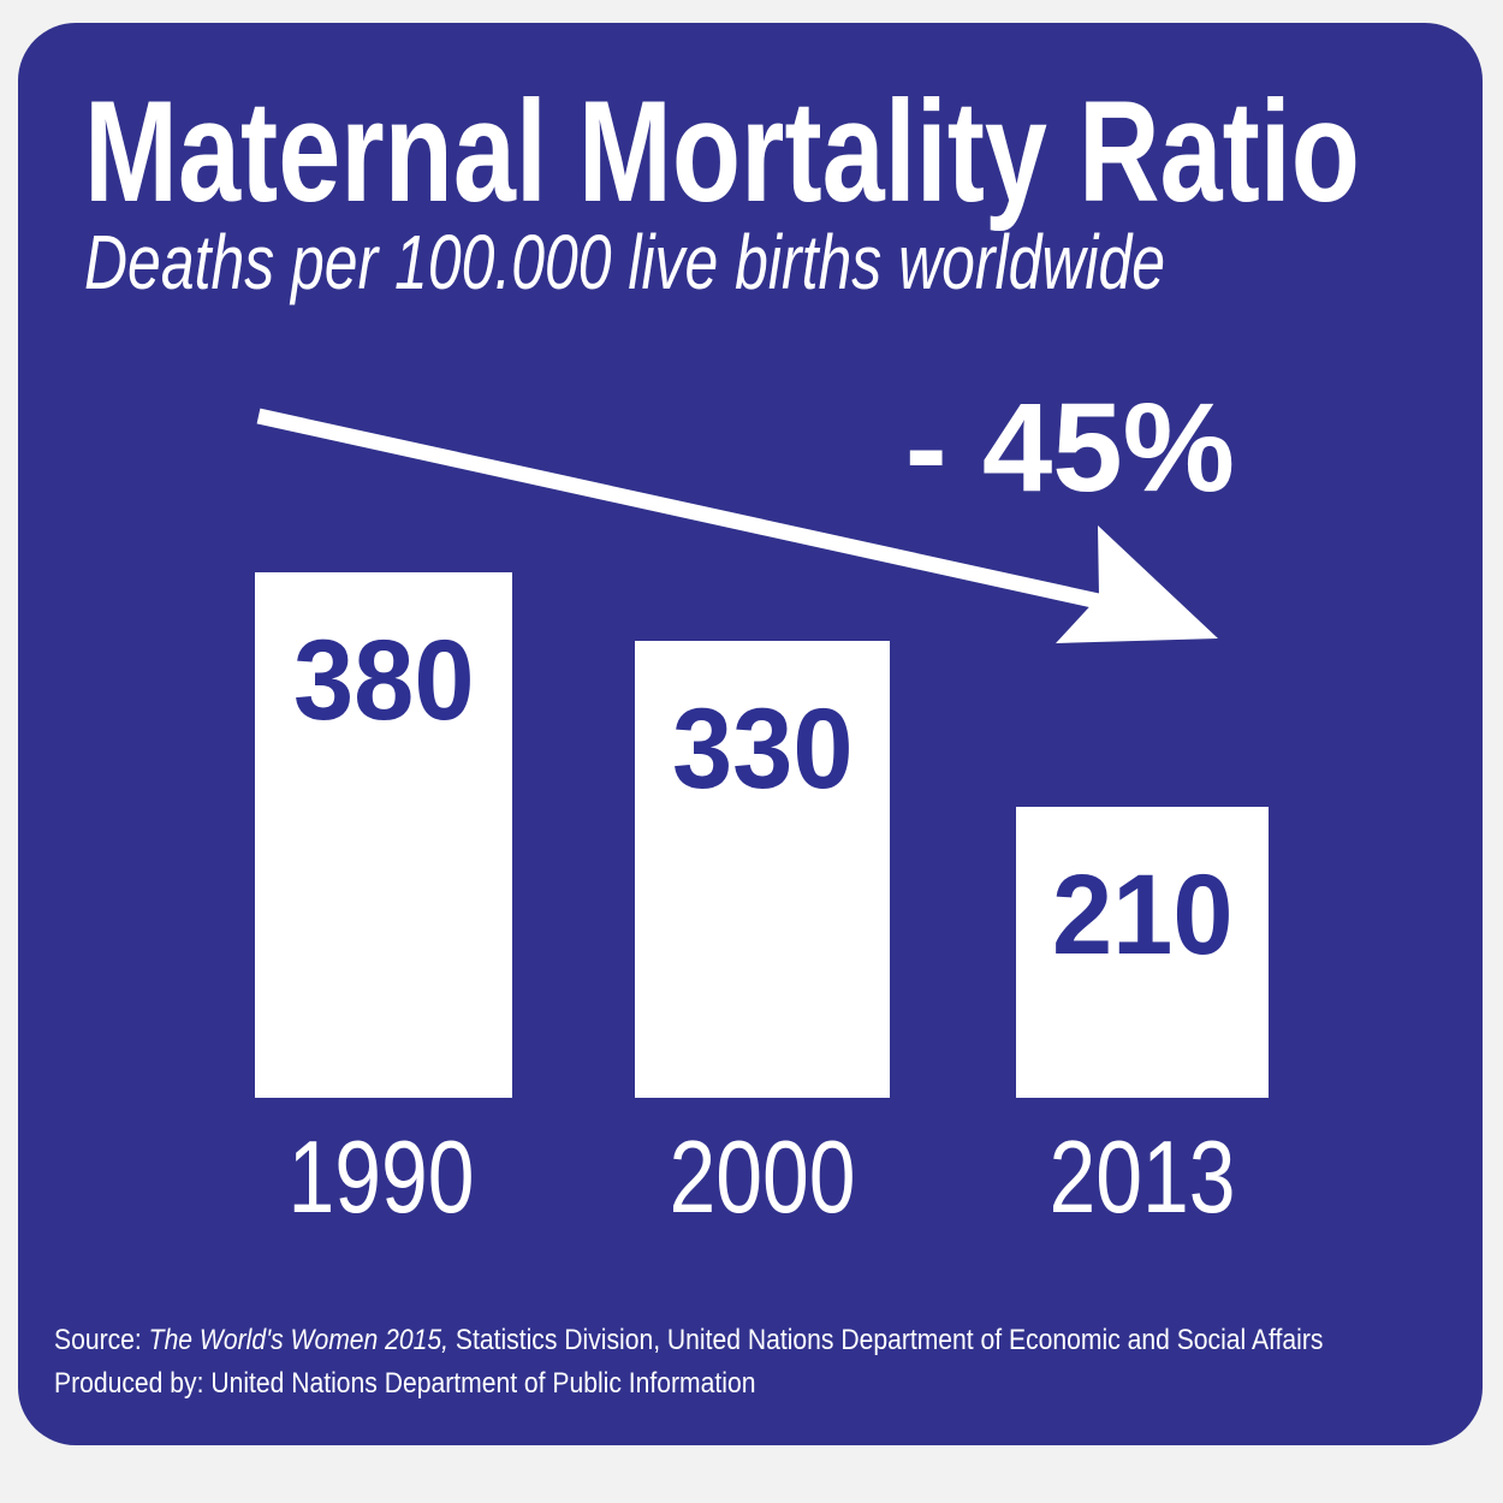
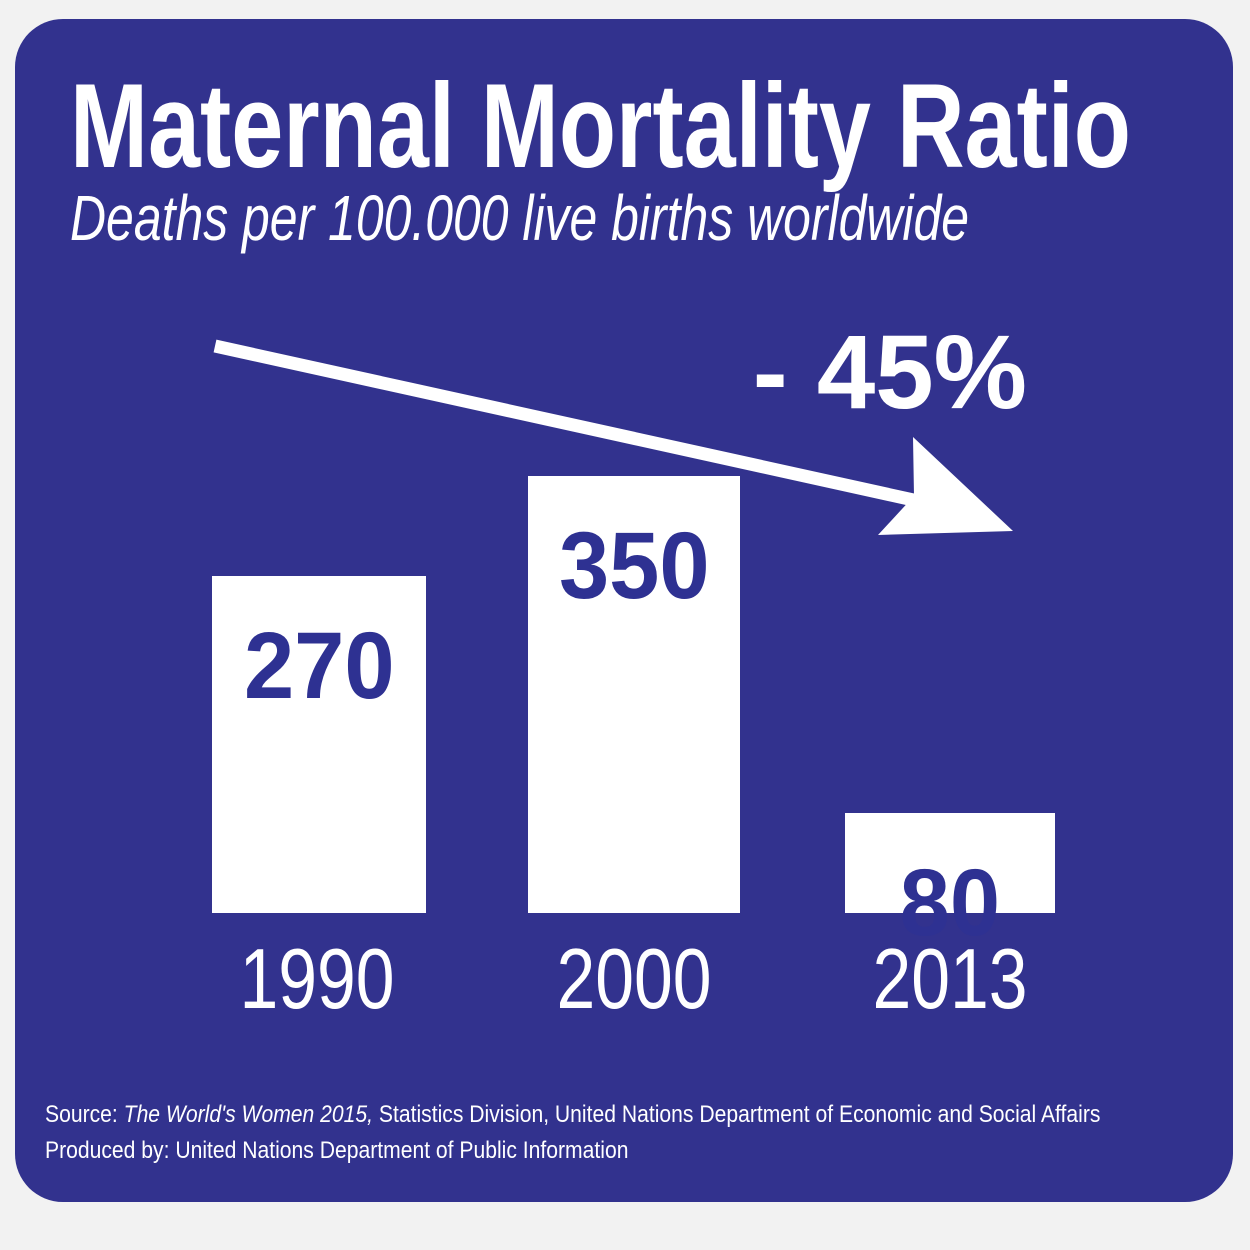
1990: 380 -> 270
2000: 330 -> 350
2013: 210 -> 80
